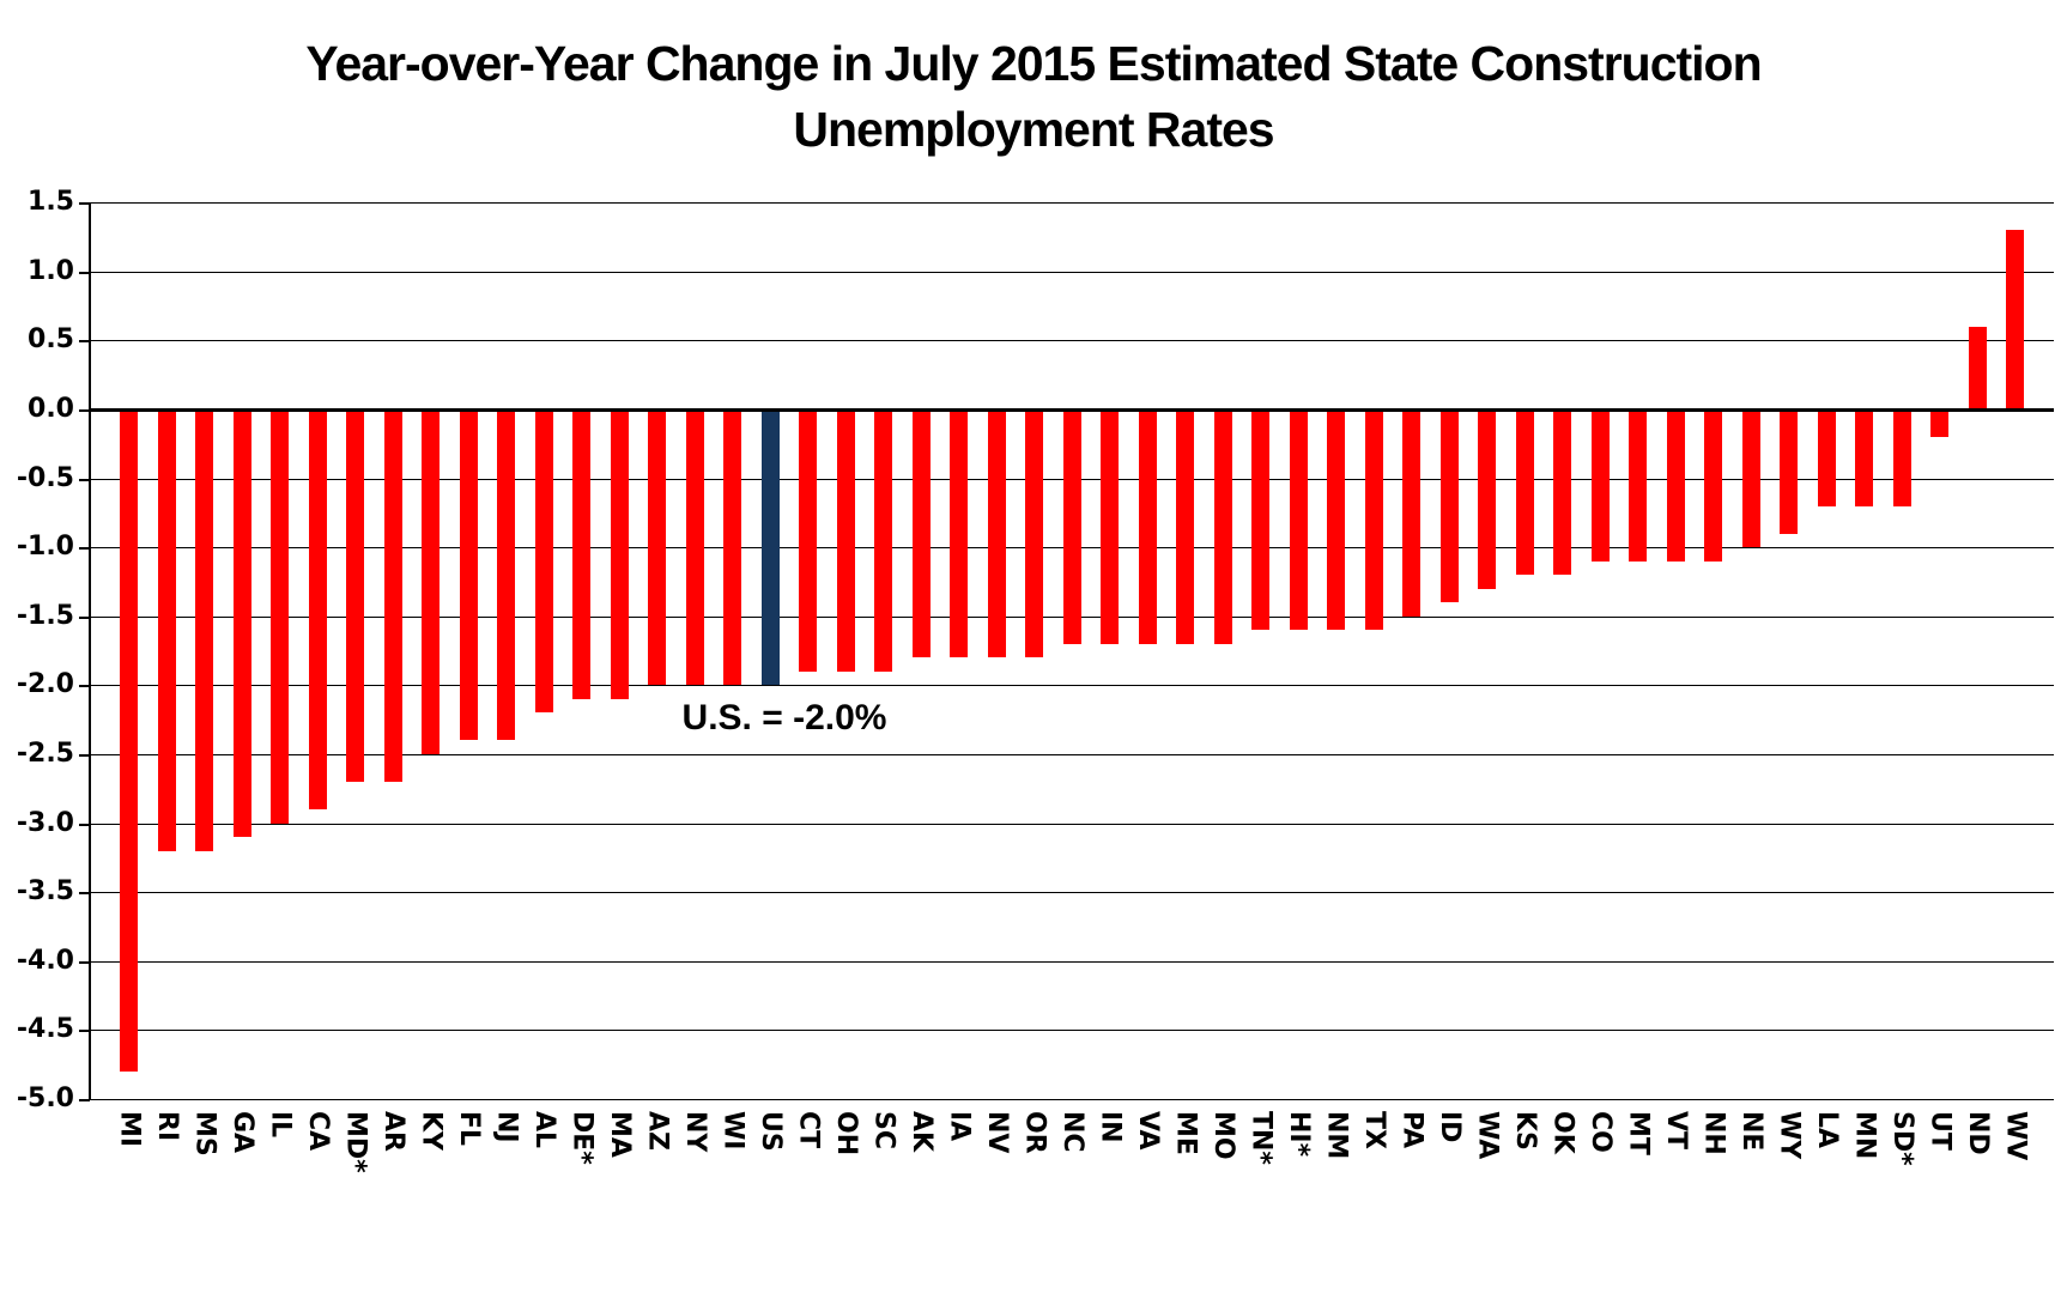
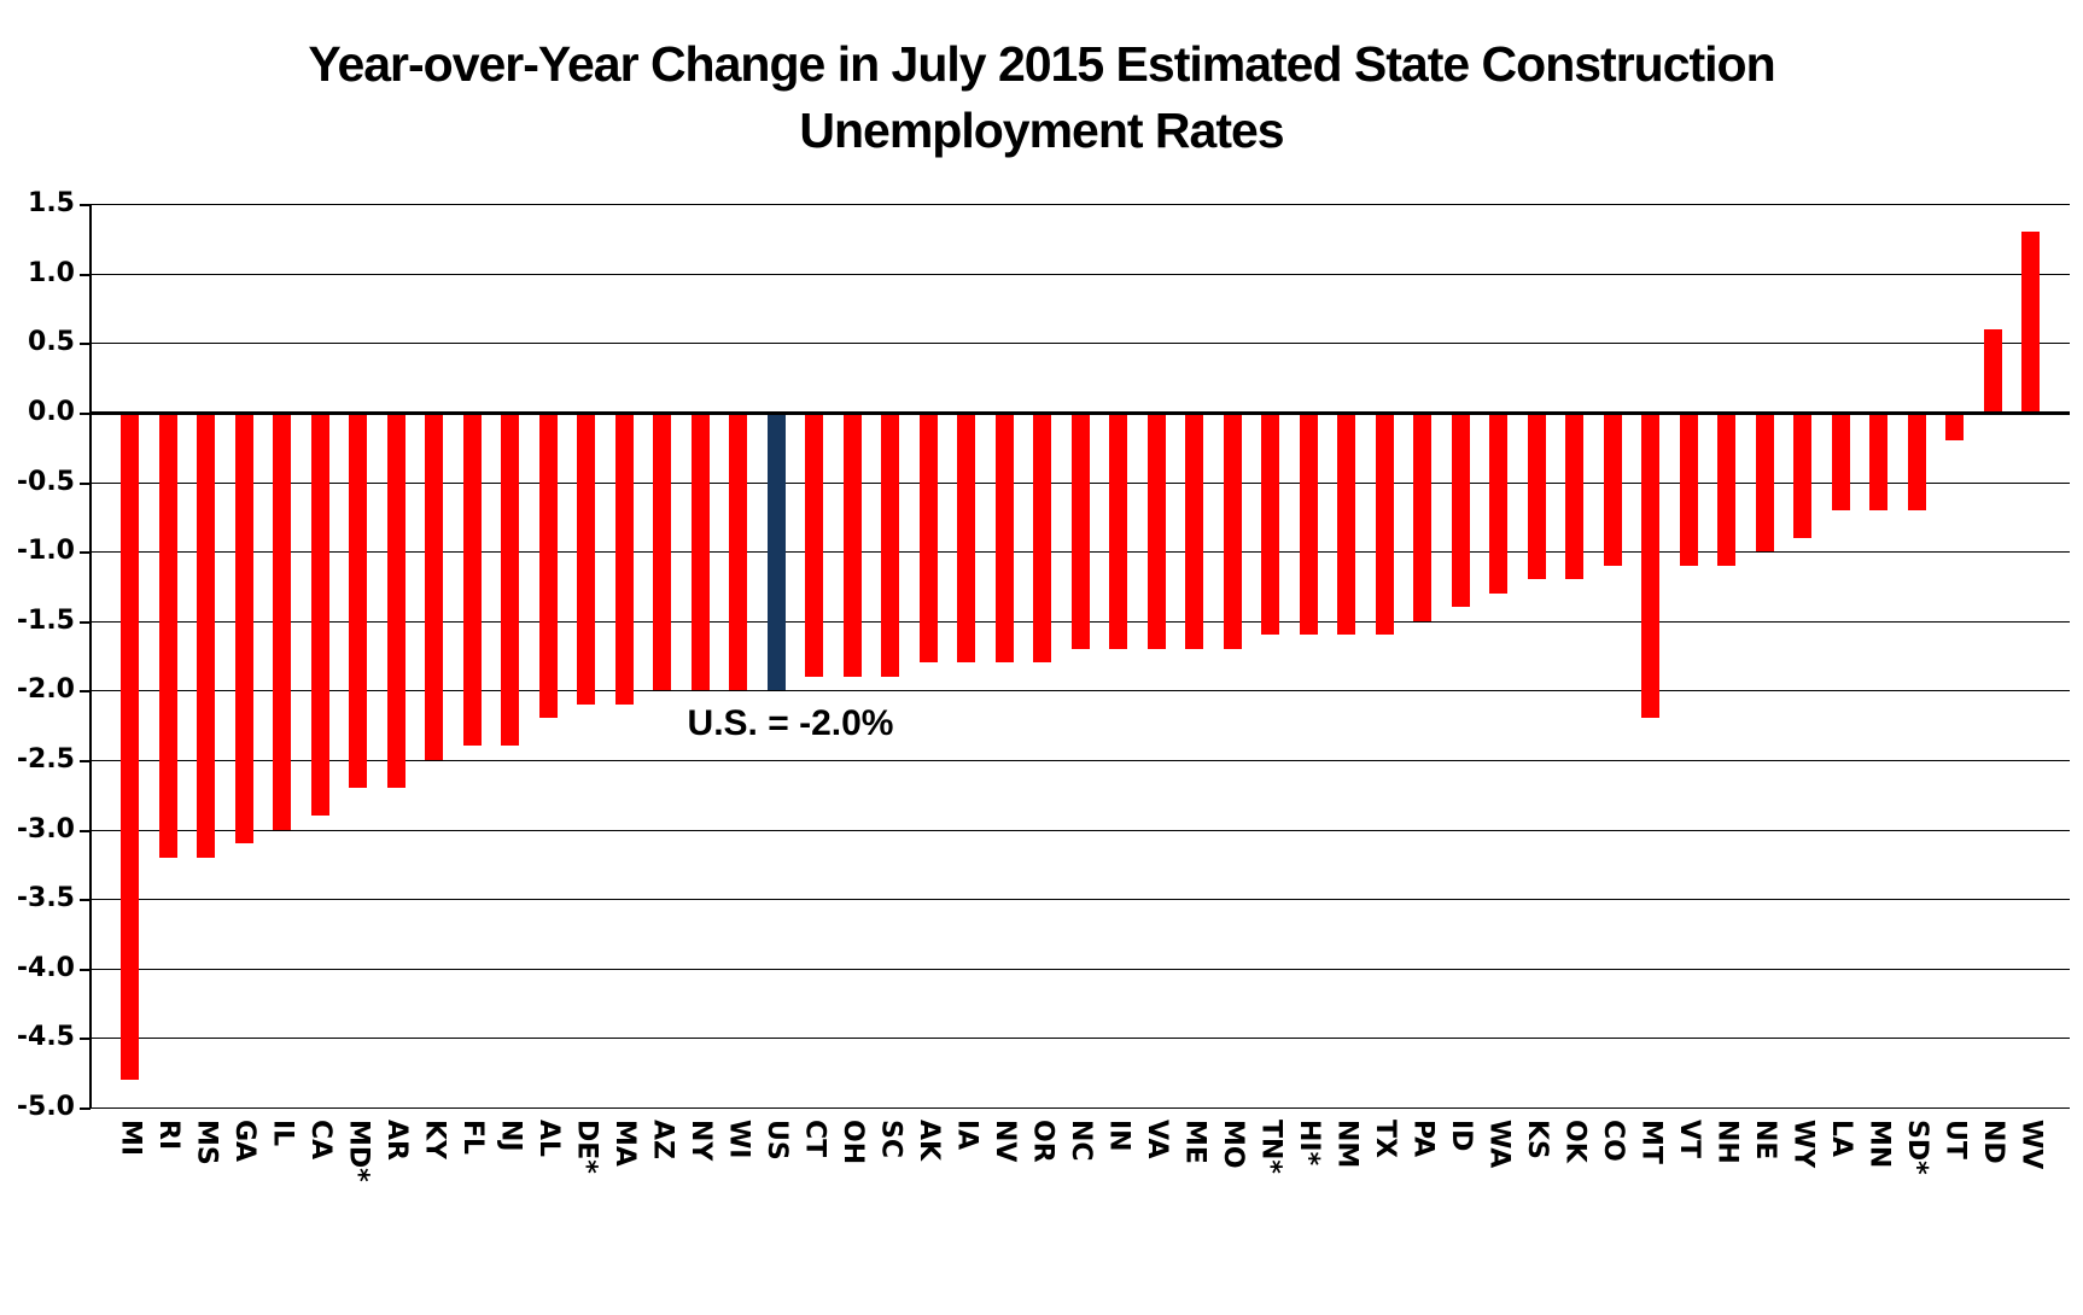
MT: -1.1 -> -2.2
